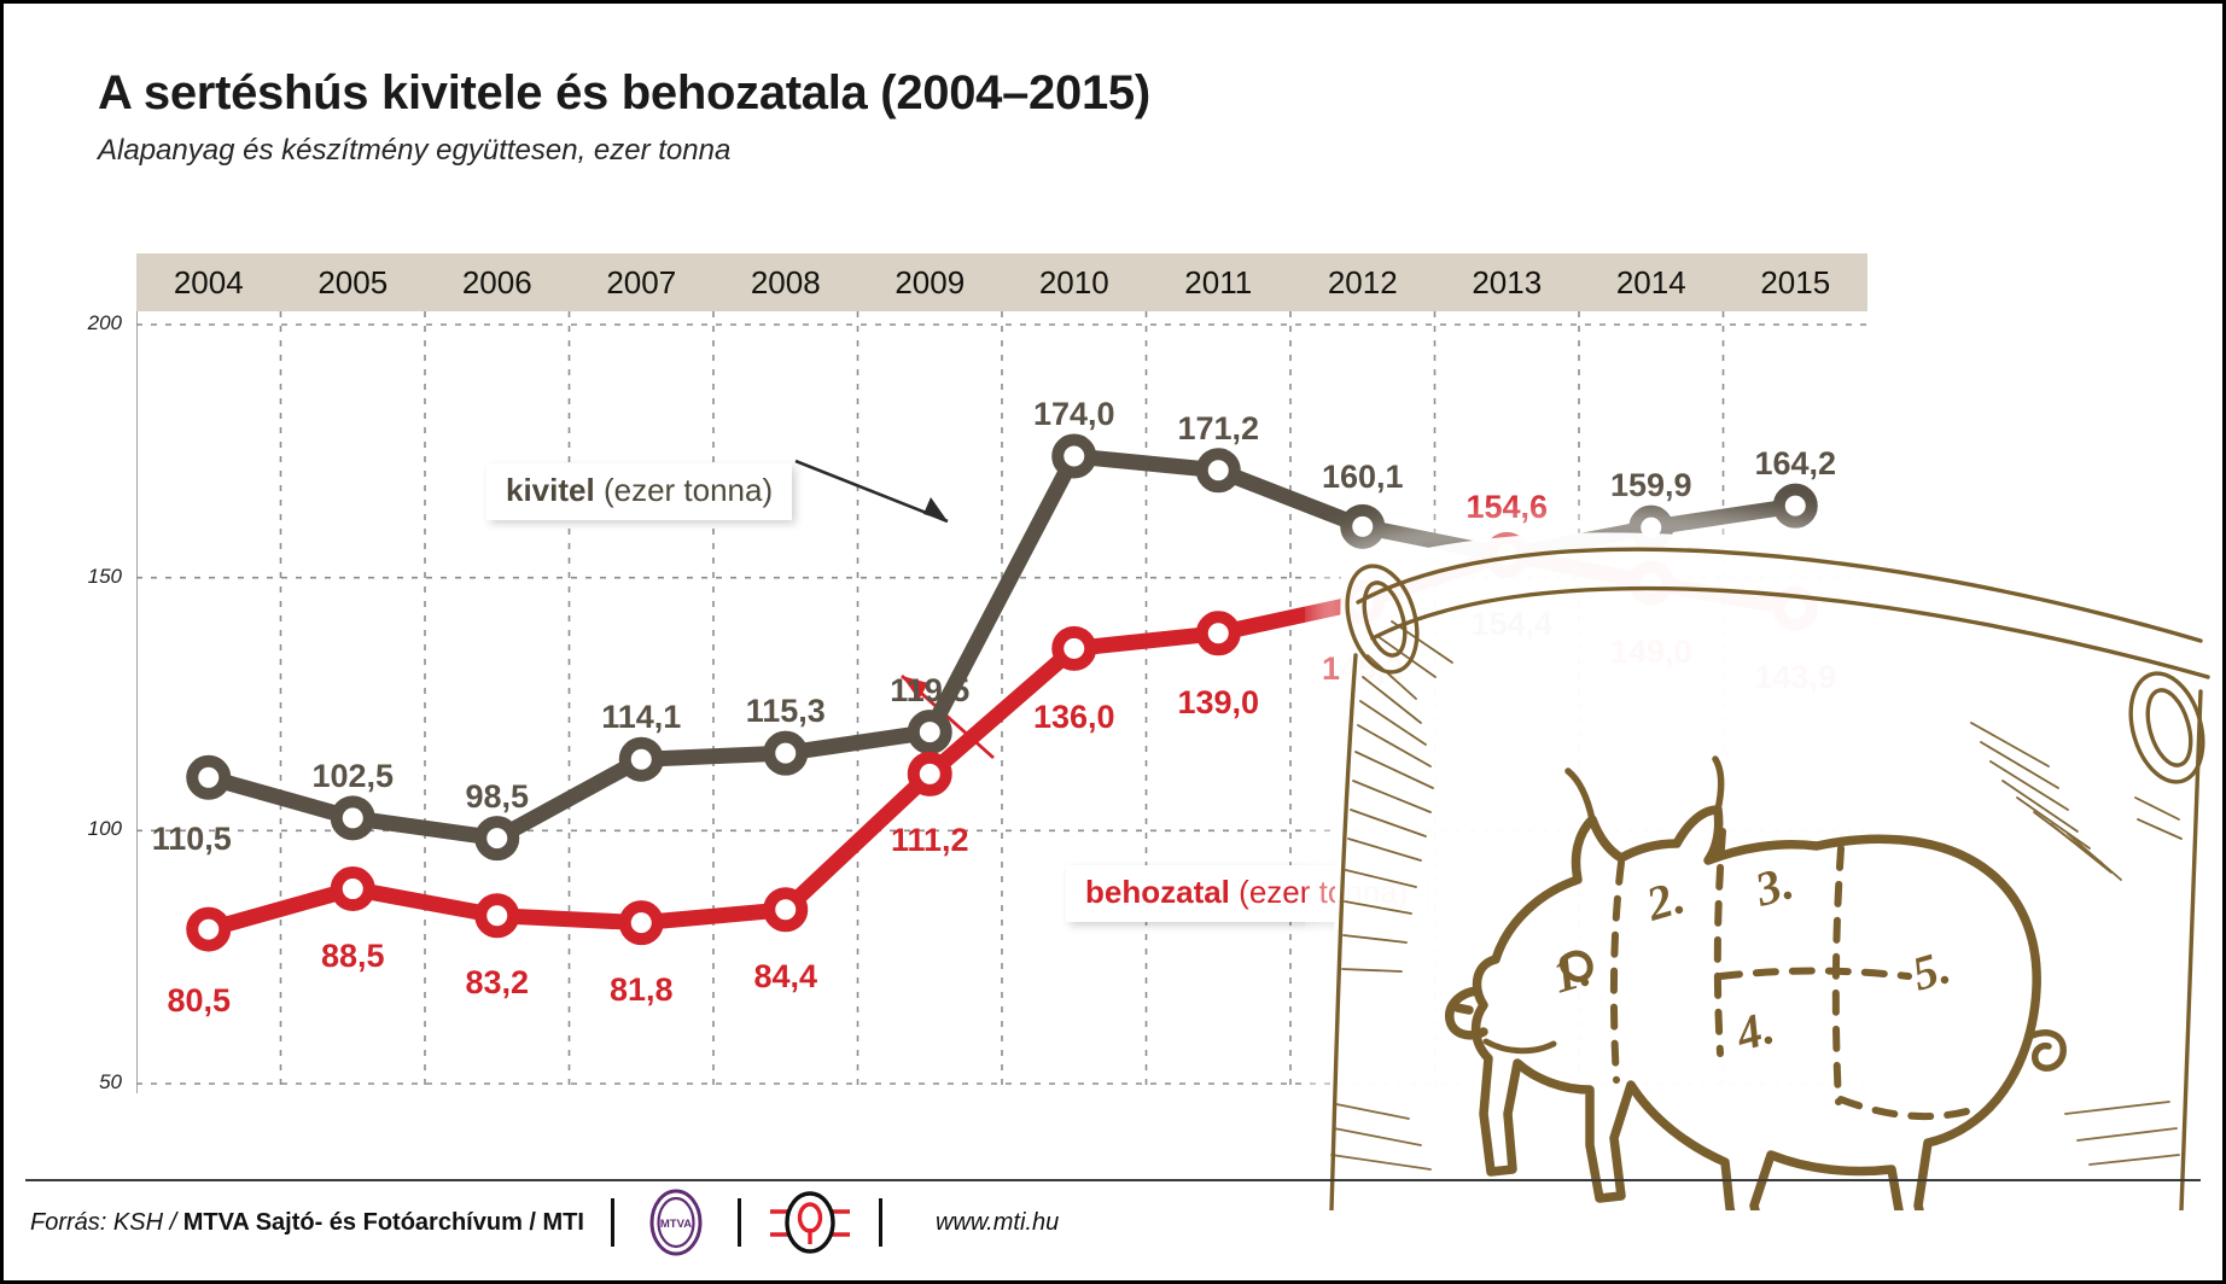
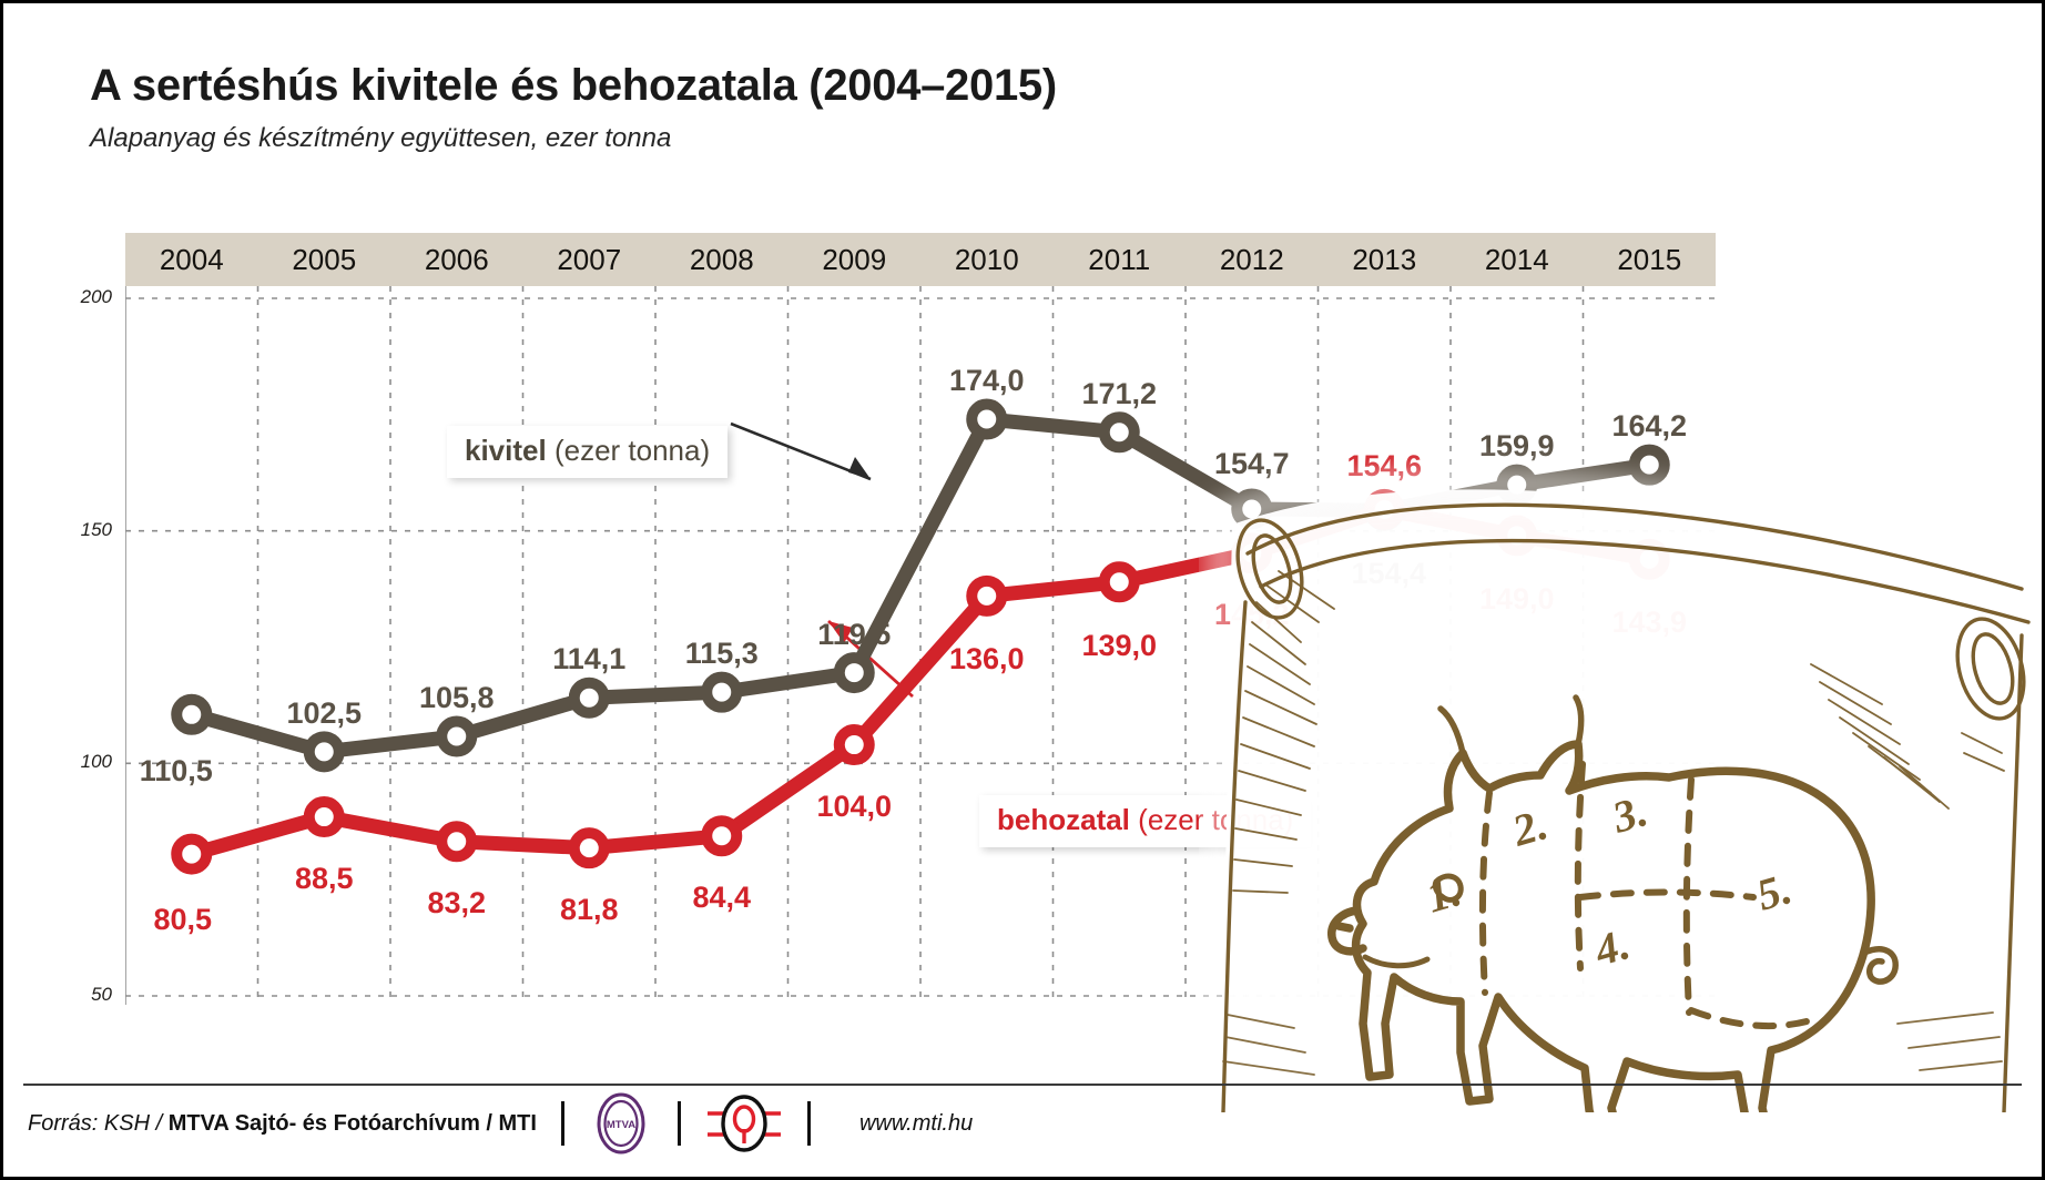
kivitel (ezer tonna)/2006: 98,5 -> 105,8
behozatal (ezer tonna)/2009: 111,2 -> 104,0
kivitel (ezer tonna)/2012: 160,1 -> 154,7
